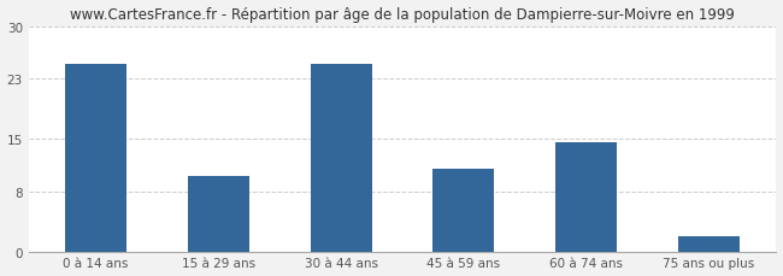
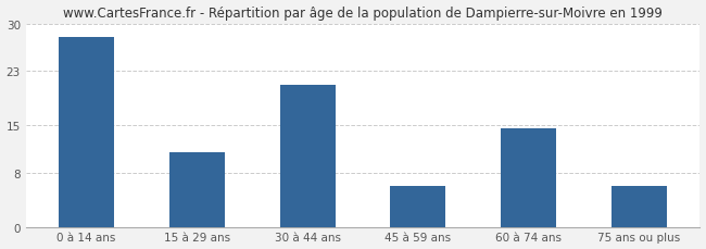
0 à 14 ans: 25.0 -> 28.0
15 à 29 ans: 10.0 -> 11.0
30 à 44 ans: 25.0 -> 21.0
45 à 59 ans: 11.0 -> 6.0
75 ans ou plus: 2.0 -> 6.0
